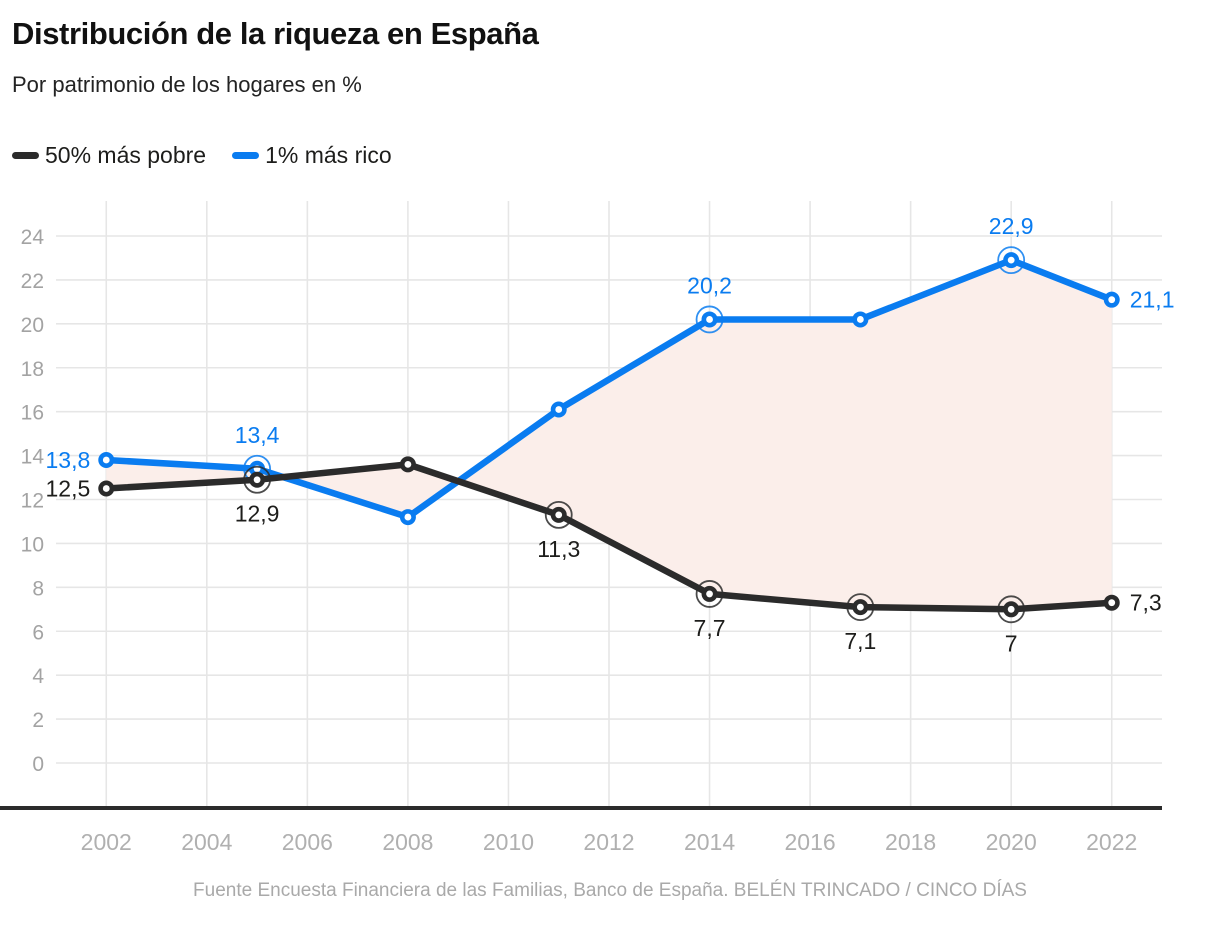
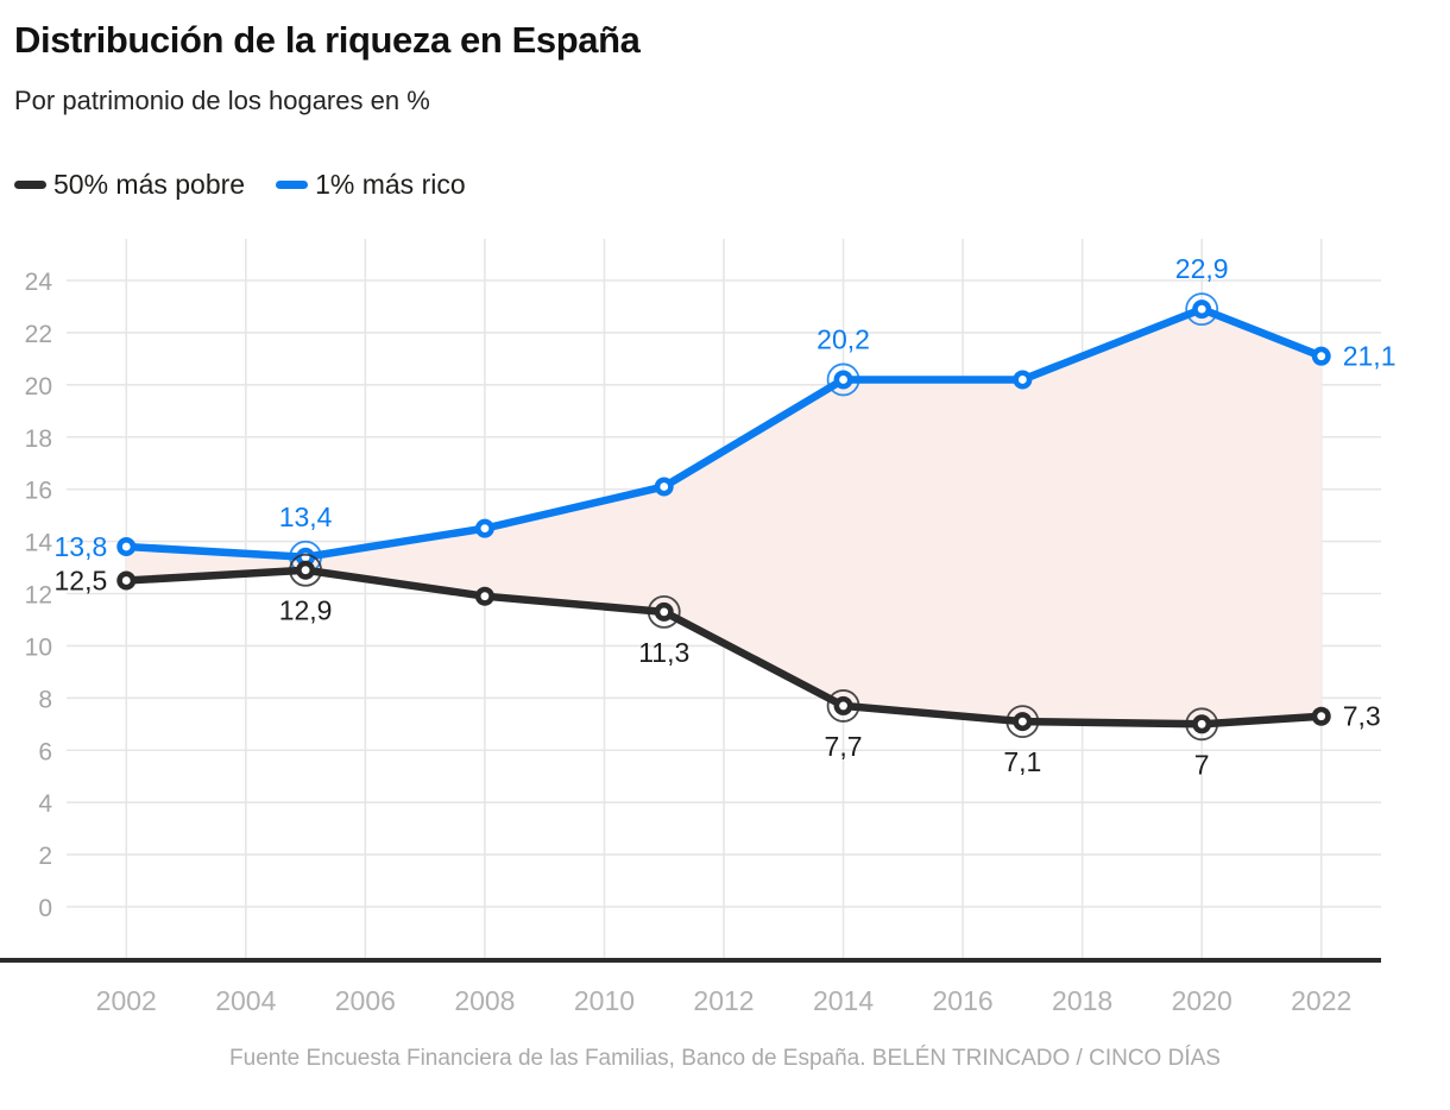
1% más rico/2008: 11.2 -> 14.5
50% más pobre/2008: 13.6 -> 11.9
